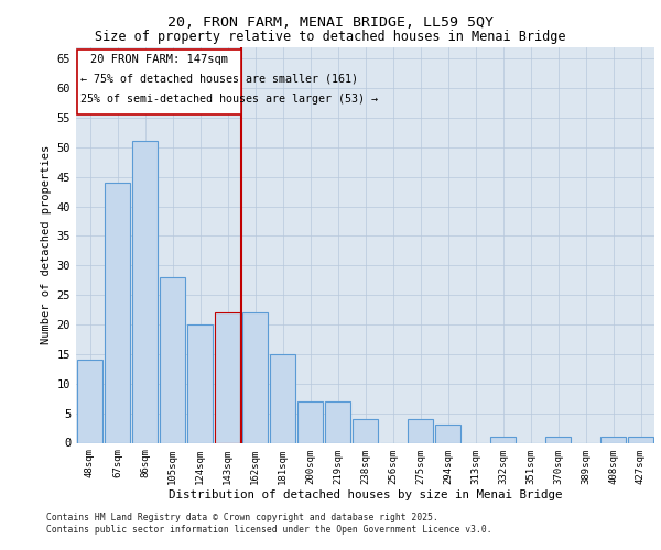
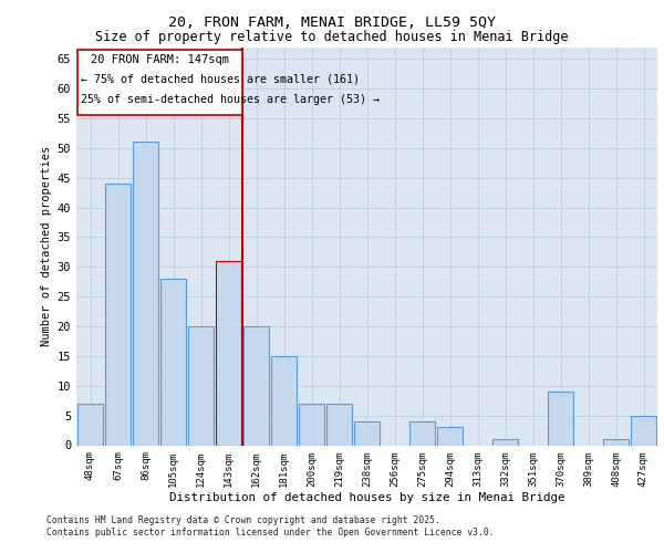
48sqm: 14 -> 7
143sqm: 22 -> 31
162sqm: 22 -> 20
370sqm: 1 -> 9
427sqm: 1 -> 5
